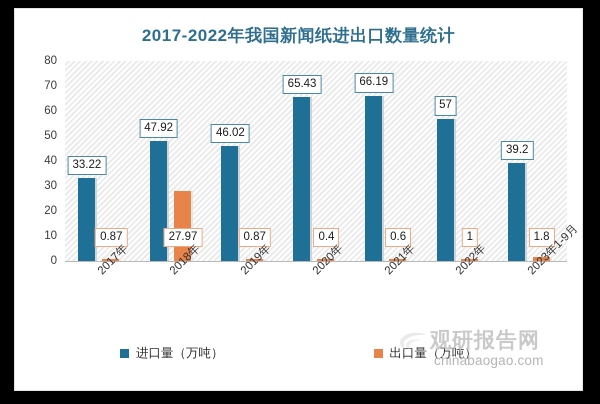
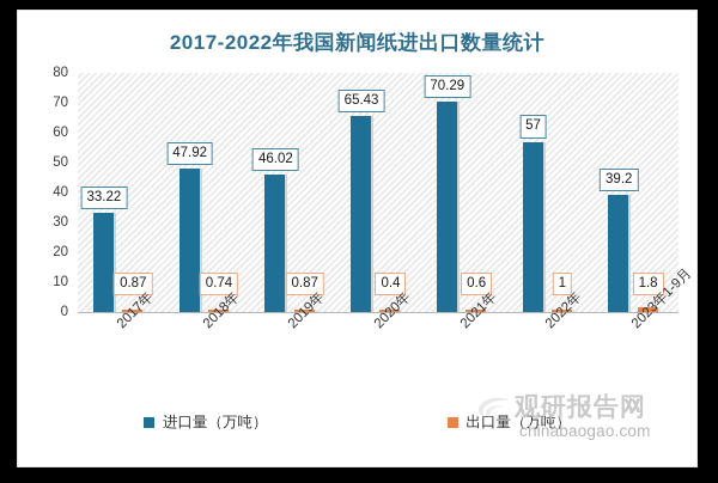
出口量（万吨）/2018年: 27.97 -> 0.74
进口量（万吨）/2021年: 66.19 -> 70.29
